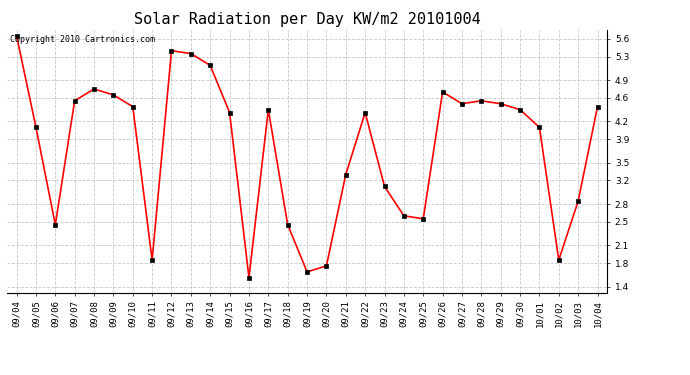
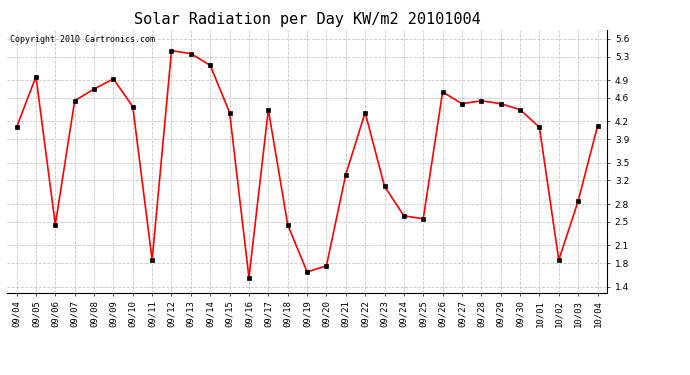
09/04: 5.65 -> 4.10
09/05: 4.10 -> 4.96
09/09: 4.65 -> 4.92
10/04: 4.45 -> 4.12
